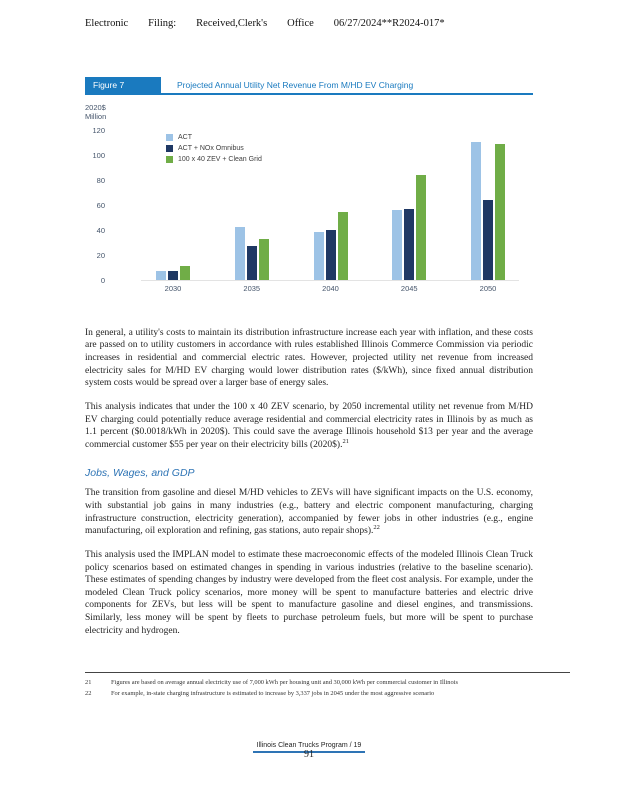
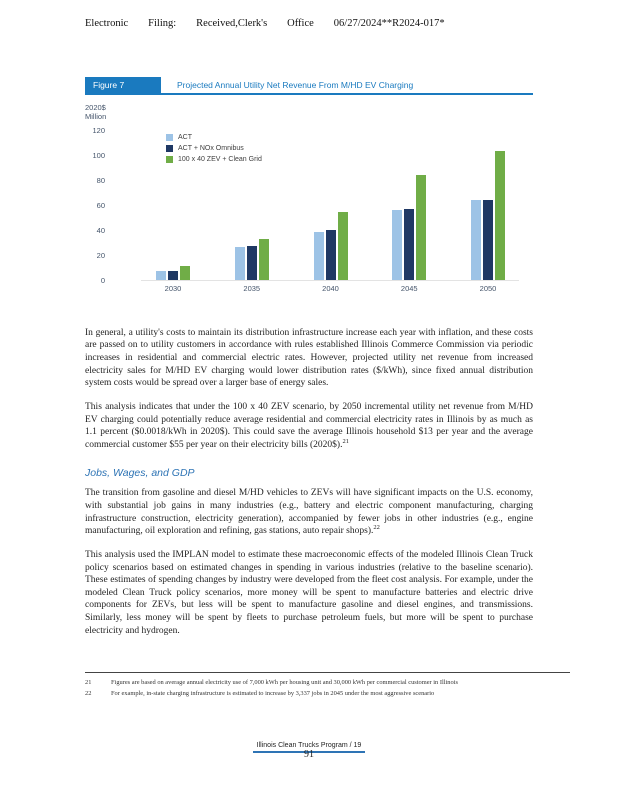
ACT/2035: 42 -> 26
ACT/2050: 110 -> 64
100 x 40 ZEV + Clean Grid/2050: 109 -> 103
